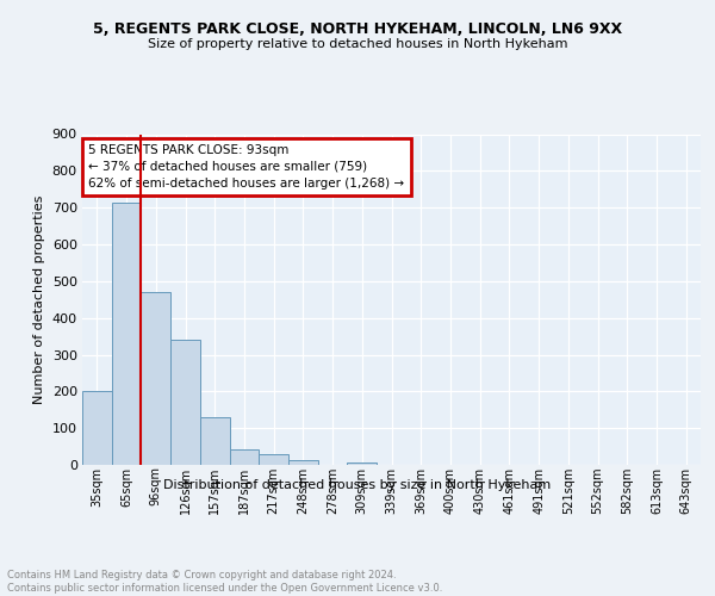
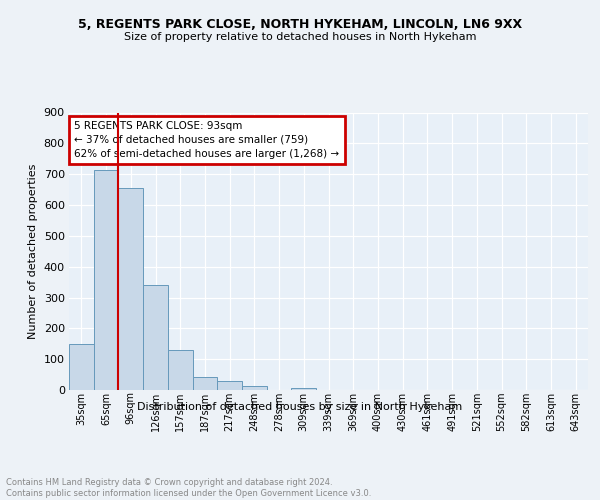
35sqm: 200 -> 150
96sqm: 470 -> 655
